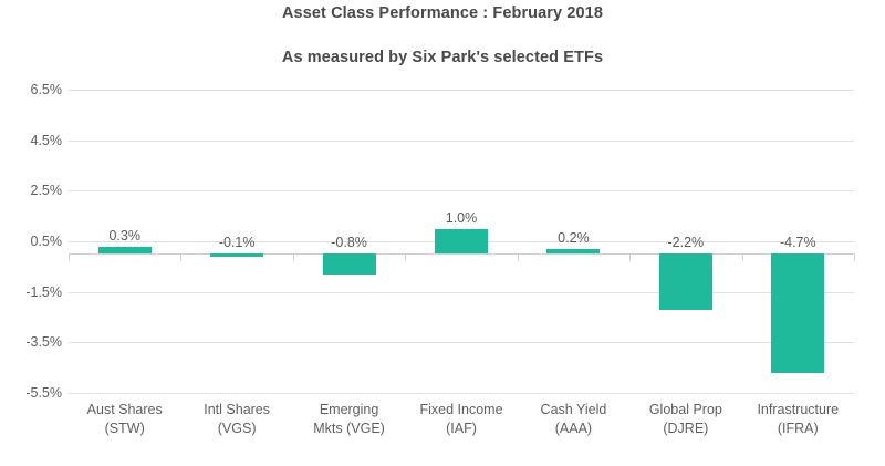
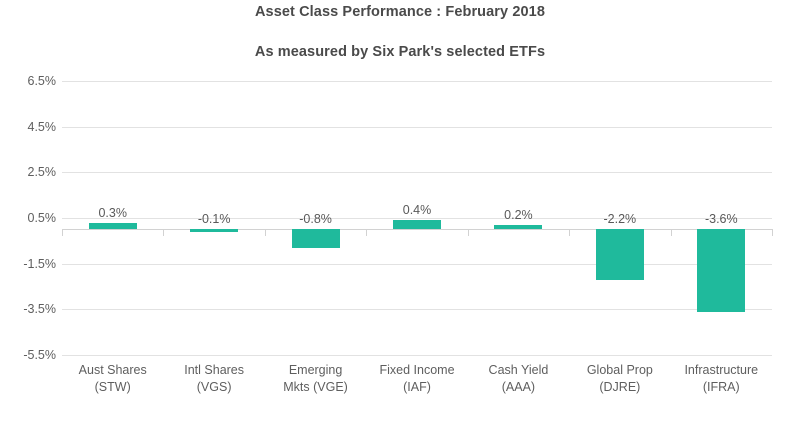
Fixed Income (IAF): 1.0% -> 0.4%
Infrastructure (IFRA): -4.7% -> -3.6%
